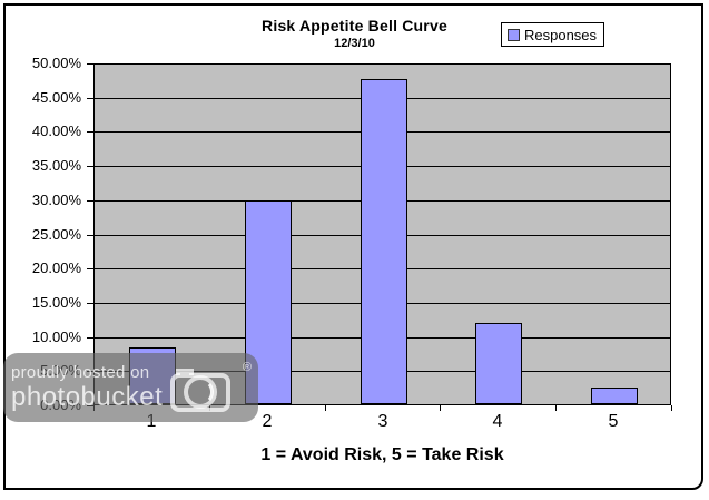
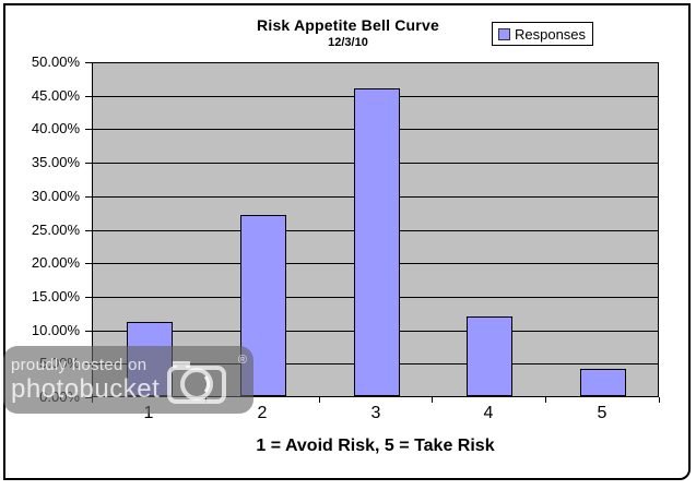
1: 8% -> 11%
2: 30% -> 27%
3: 48% -> 46%
5: 2% -> 4%
